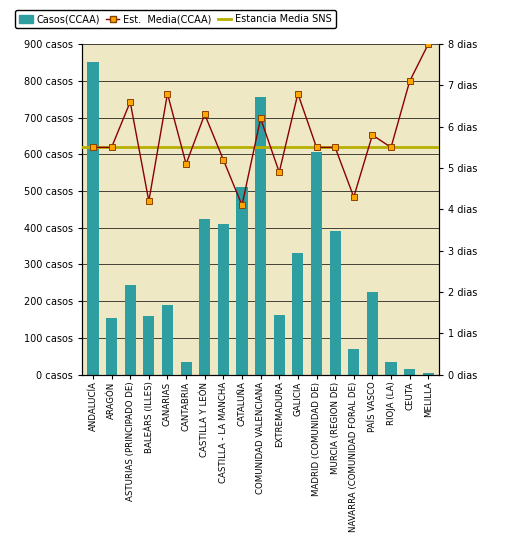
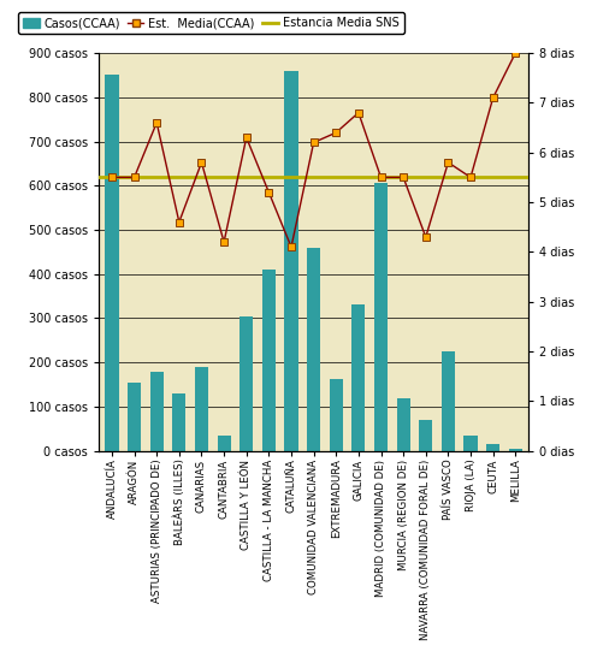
Casos(CCAA)/ASTURIAS (PRINCIPADO DE): 245 casos -> 178 casos
Casos(CCAA)/BALEÀRS (ILLES): 160 casos -> 130 casos
Est. Media(CCAA)/BALEÀRS (ILLES): 4.2 dias -> 4.6 dias
Est. Media(CCAA)/CANARIAS: 6.8 dias -> 5.8 dias
Est. Media(CCAA)/CANTABRIA: 5.1 dias -> 4.2 dias
Casos(CCAA)/CASTILLA Y LEÓN: 425 casos -> 305 casos
Casos(CCAA)/CATALUÑA: 510 casos -> 860 casos
Casos(CCAA)/COMUNIDAD VALENCIANA: 755 casos -> 458 casos
Est. Media(CCAA)/EXTREMADURA: 4.9 dias -> 6.4 dias
Casos(CCAA)/MURCIA (REGION DE): 390 casos -> 120 casos
